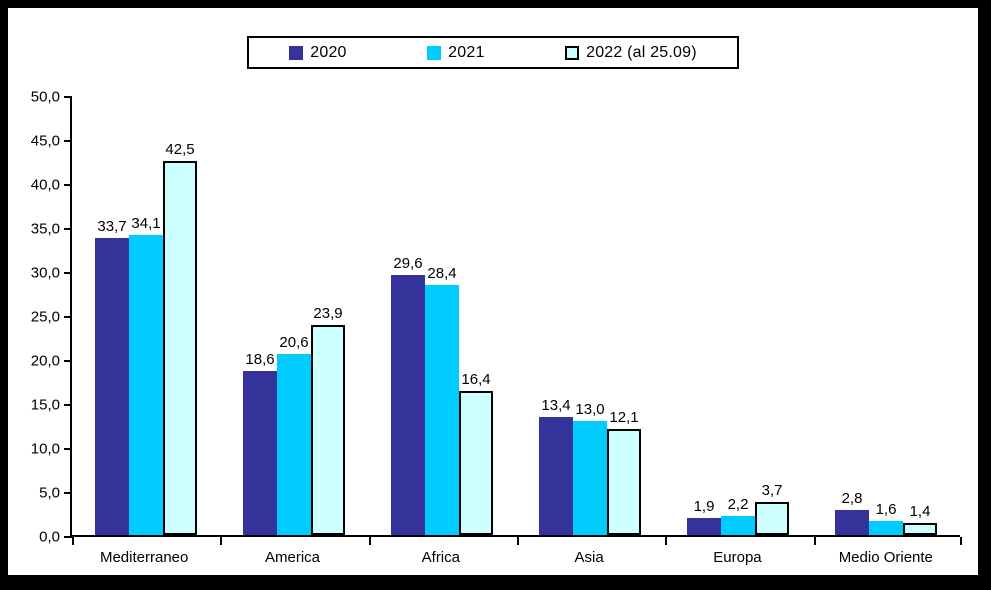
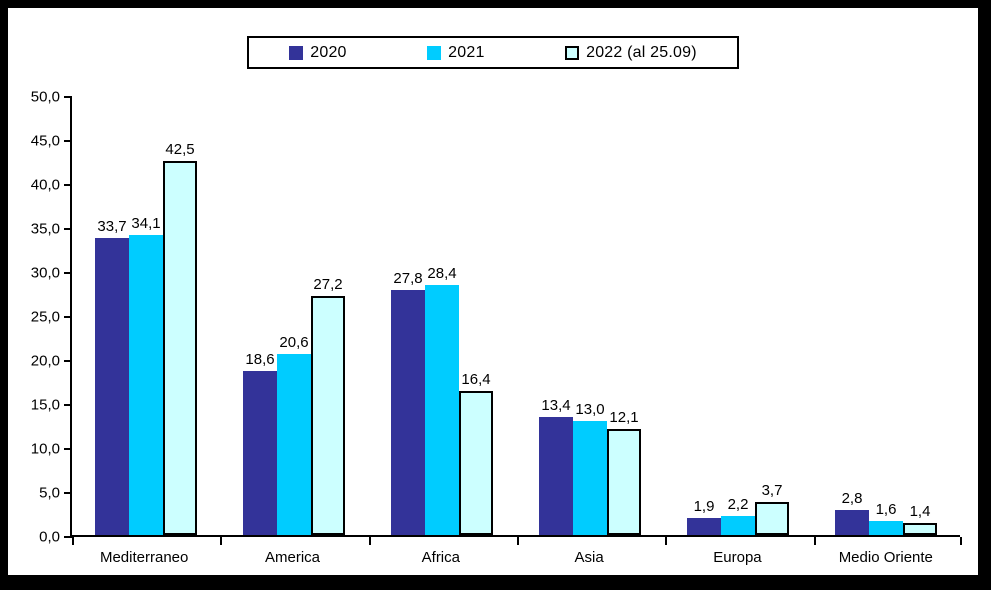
2022 (al 25.09)/America: 23,9 -> 27,2
2020/Africa: 29,6 -> 27,8
